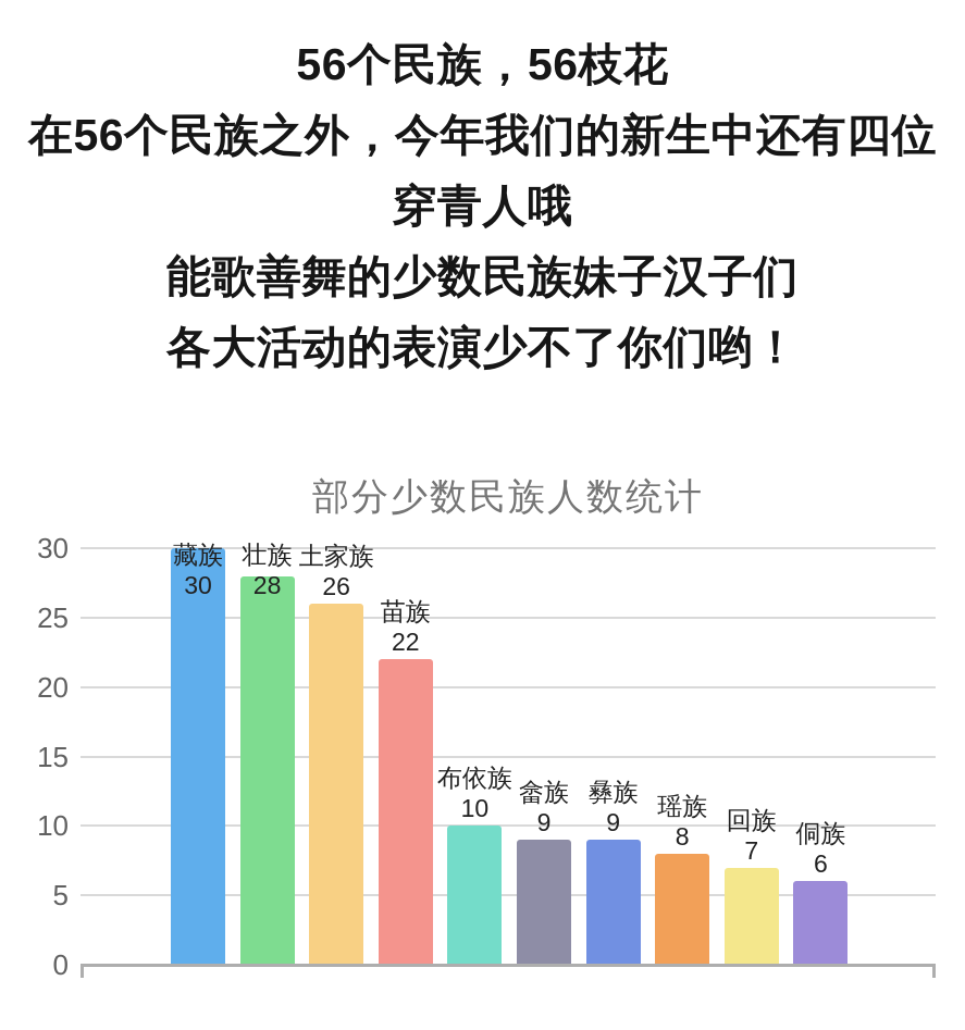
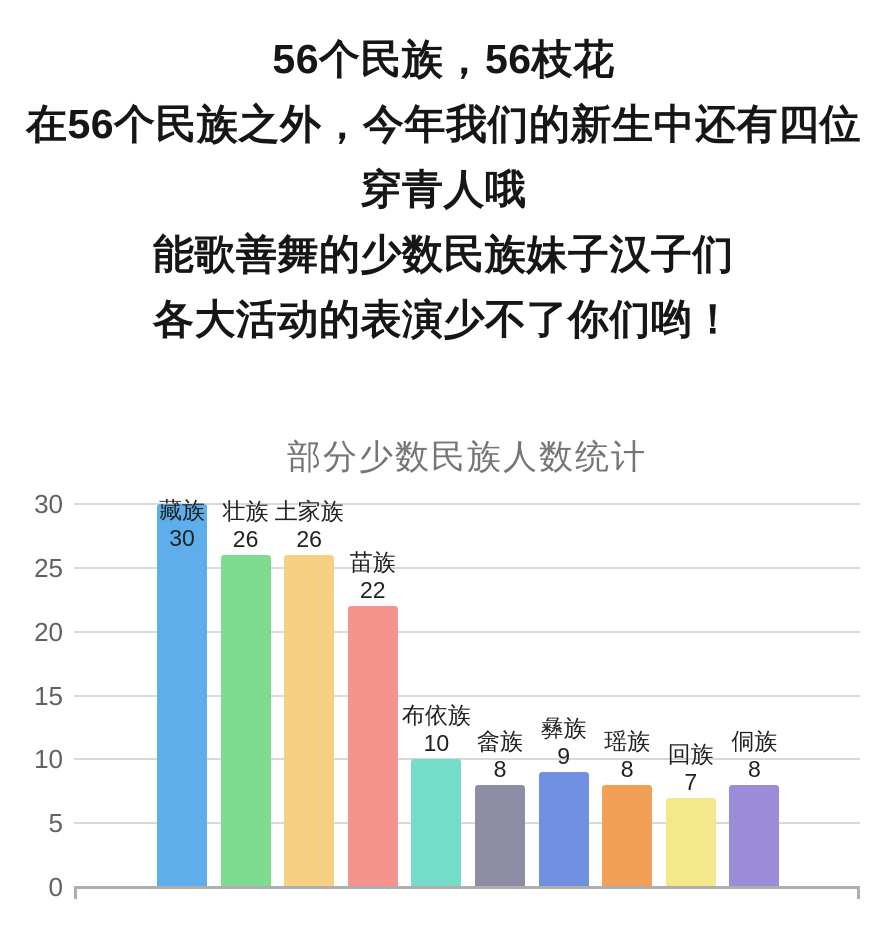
壮族: 28 -> 26
畲族: 9 -> 8
侗族: 6 -> 8
